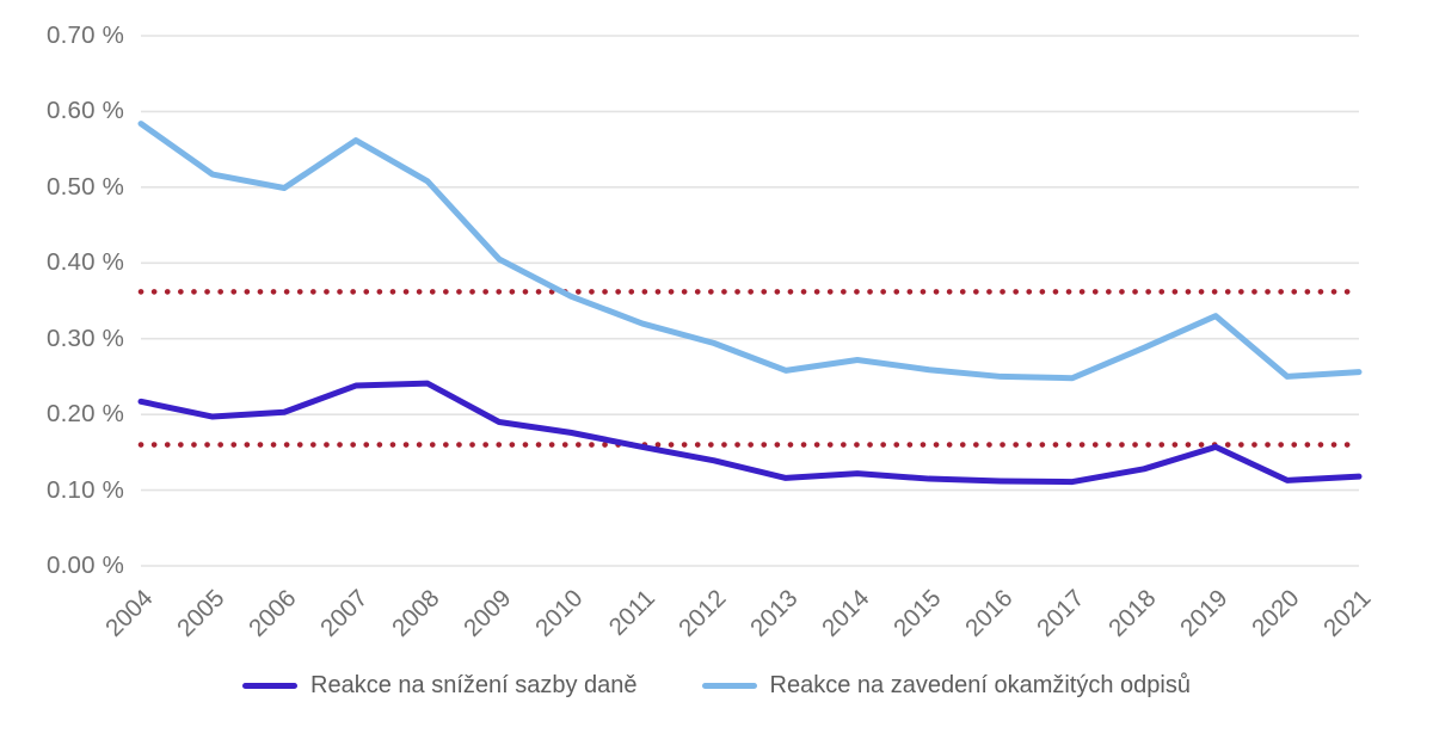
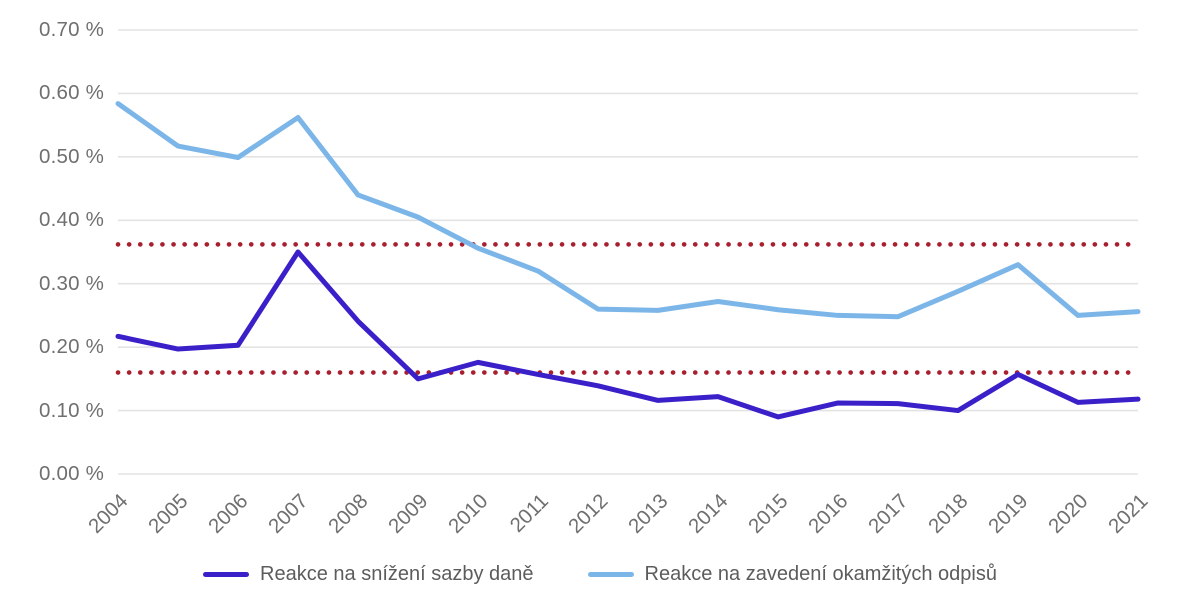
Reakce na snížení sazby daně/2007: 0.24% -> 0.35%
Reakce na zavedení okamžitých odpisů/2008: 0.51% -> 0.44%
Reakce na snížení sazby daně/2009: 0.19% -> 0.15%
Reakce na zavedení okamžitých odpisů/2012: 0.29% -> 0.26%
Reakce na snížení sazby daně/2015: 0.12% -> 0.09%
Reakce na snížení sazby daně/2018: 0.13% -> 0.10%
